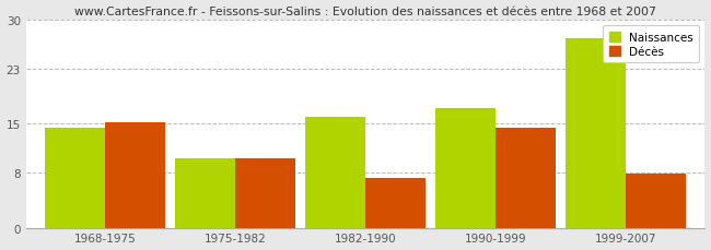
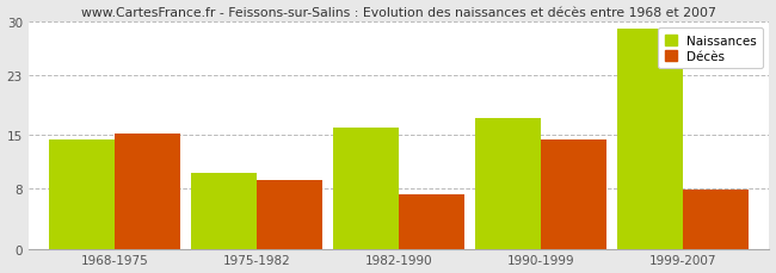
Décès/1975-1982: 10.0 -> 9.0
Naissances/1999-2007: 27.4 -> 29.0
